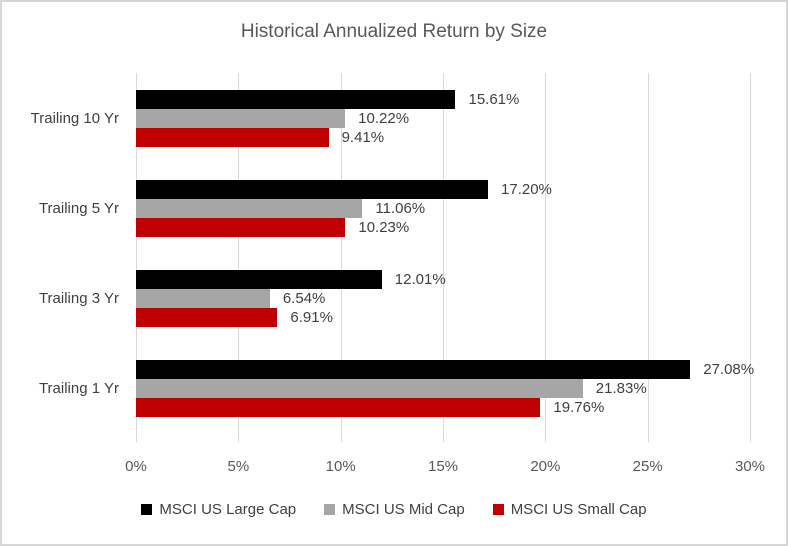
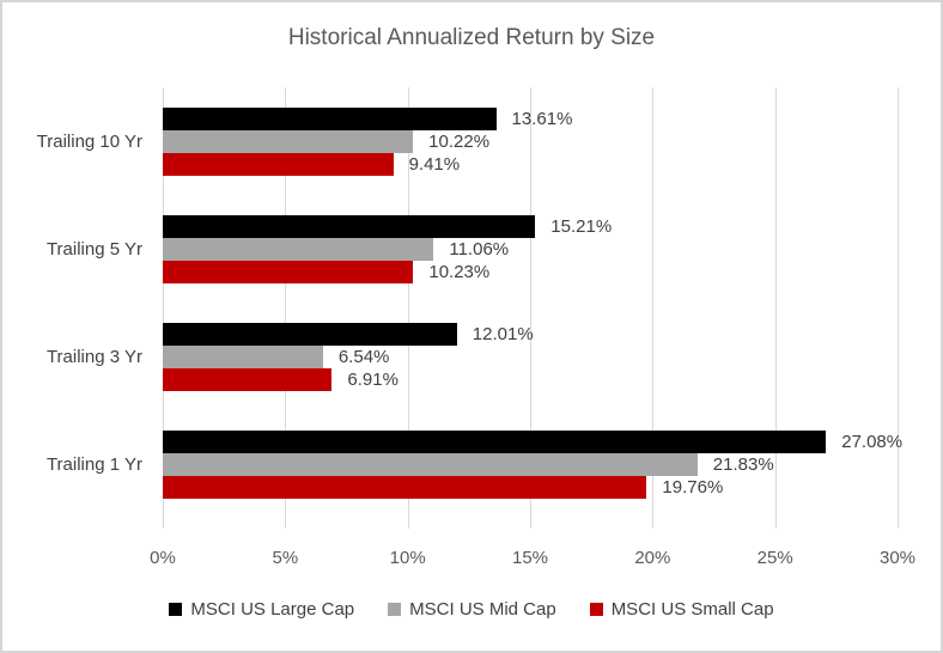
MSCI US Large Cap/Trailing 10 Yr: 15.61% -> 13.61%
MSCI US Large Cap/Trailing 5 Yr: 17.20% -> 15.21%
